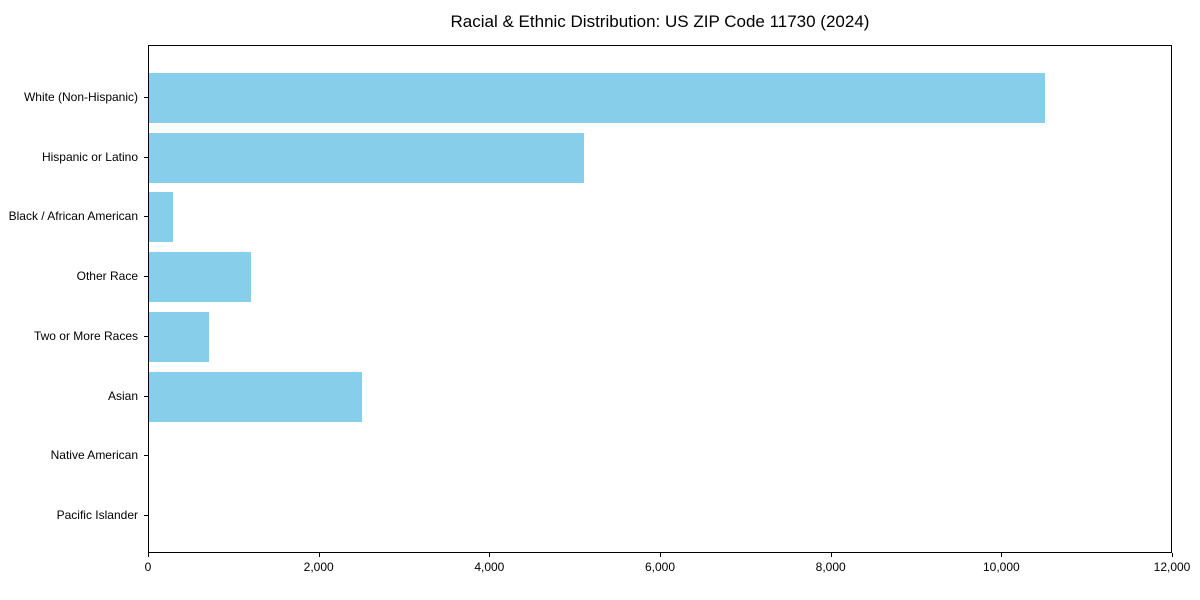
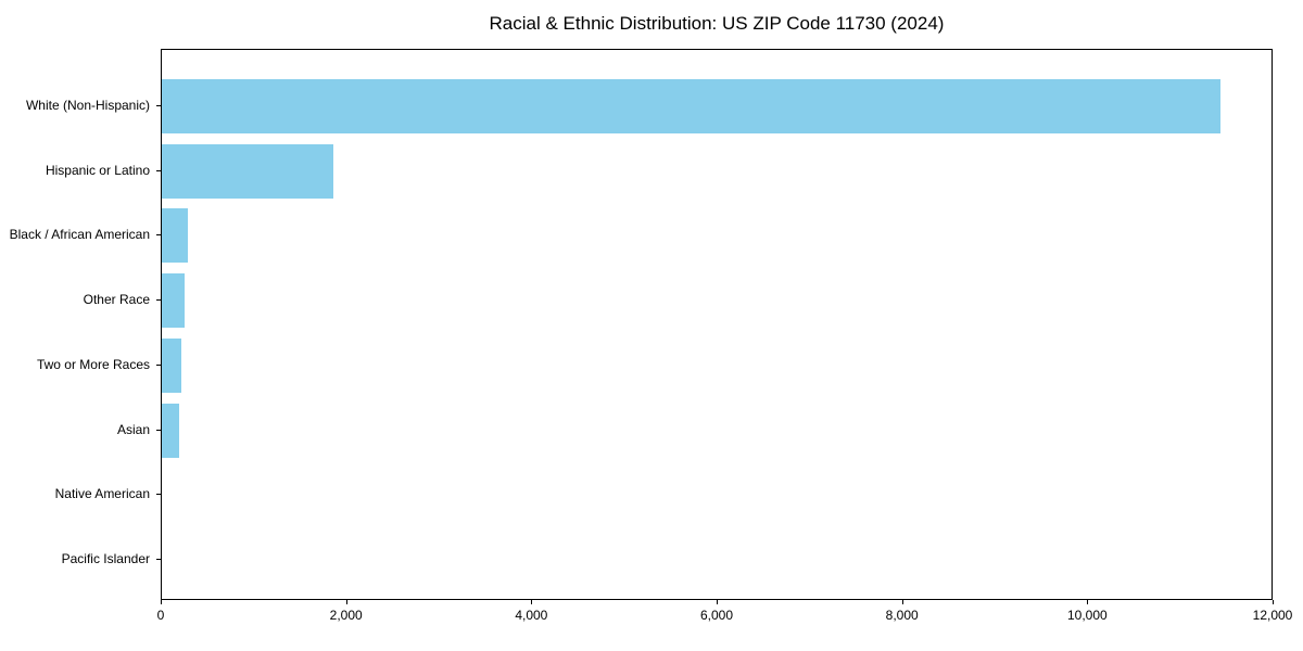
White (Non-Hispanic): 10500 -> 11400
Hispanic or Latino: 5100 -> 1800
Other Race: 1200 -> 200
Two or More Races: 700 -> 200
Asian: 2500 -> 200
